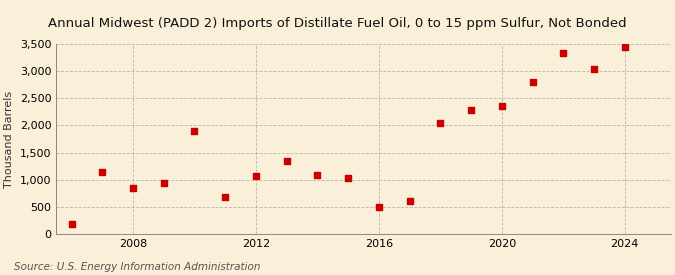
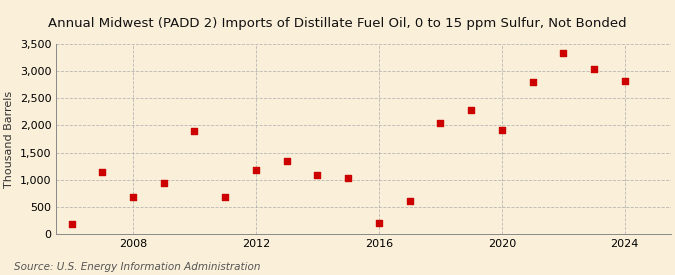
2008: 850 -> 680
2012: 1,070 -> 1,180
2016: 490 -> 200
2020: 2,360 -> 1,920
2024: 3,450 -> 2,820
